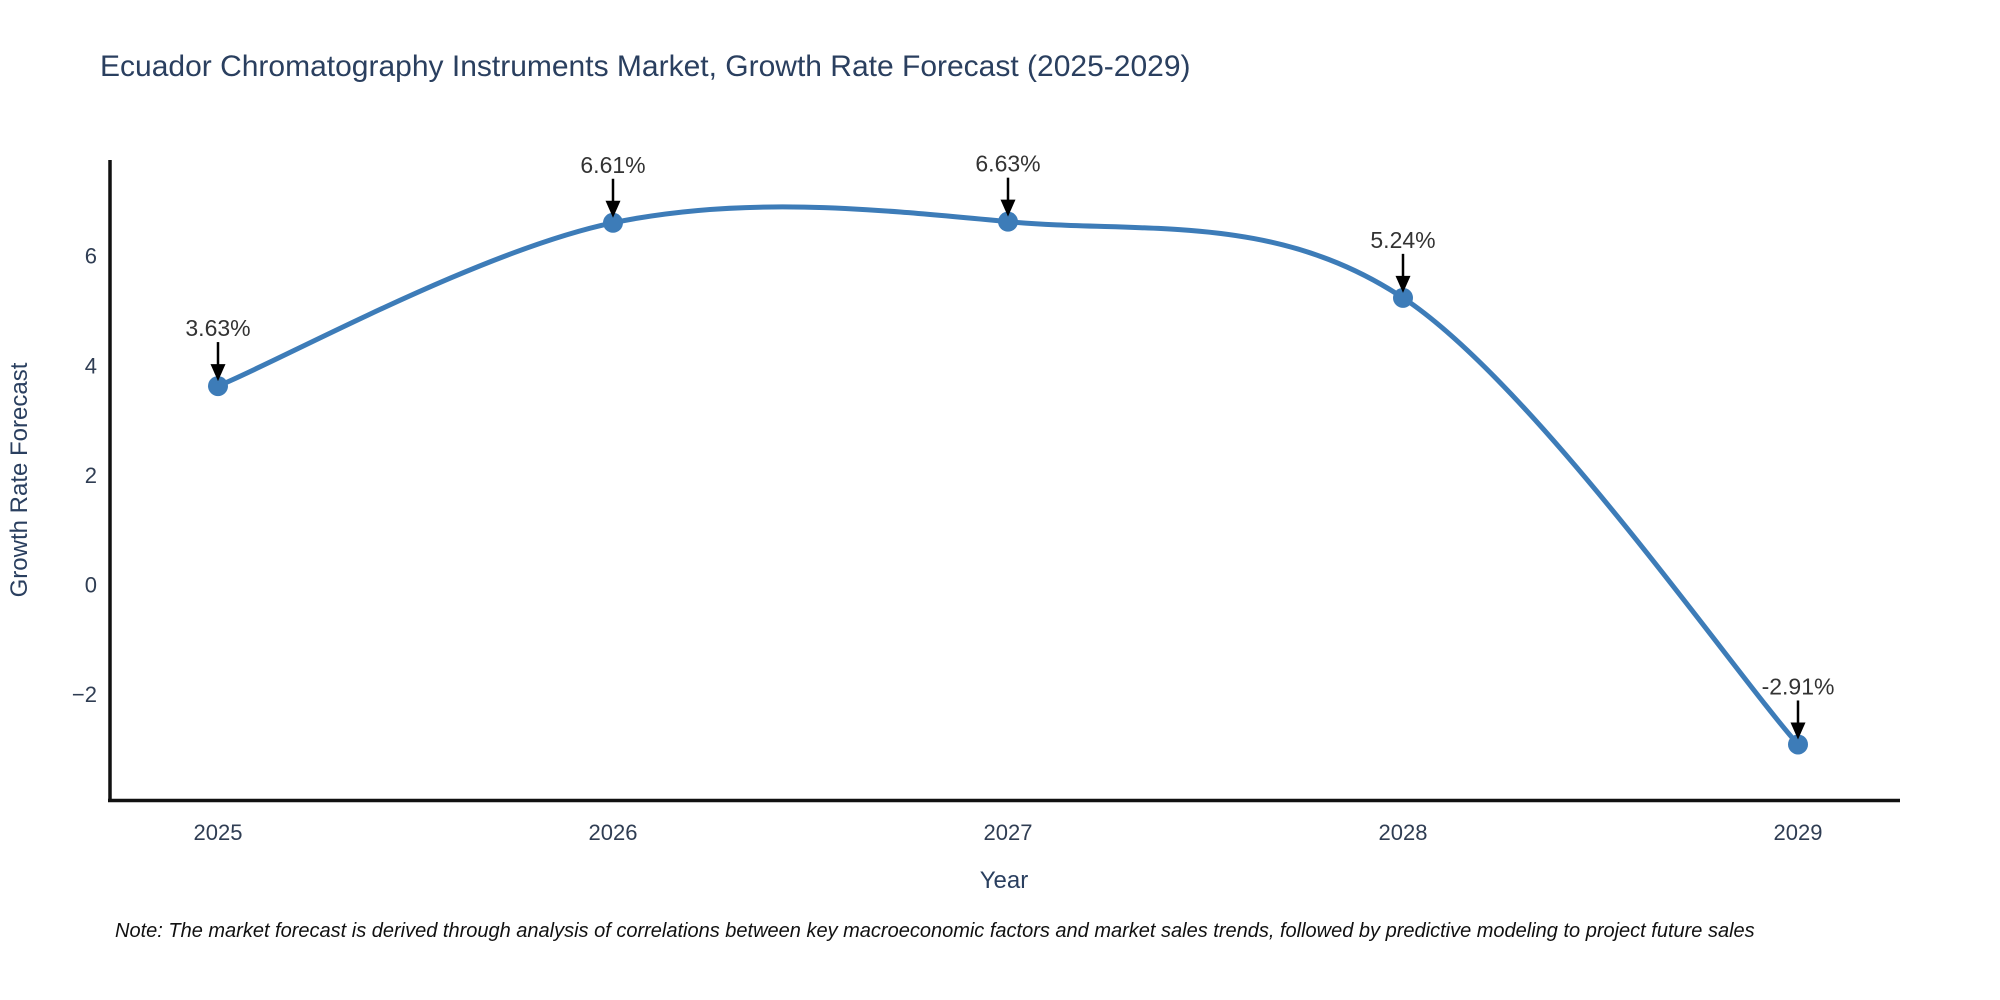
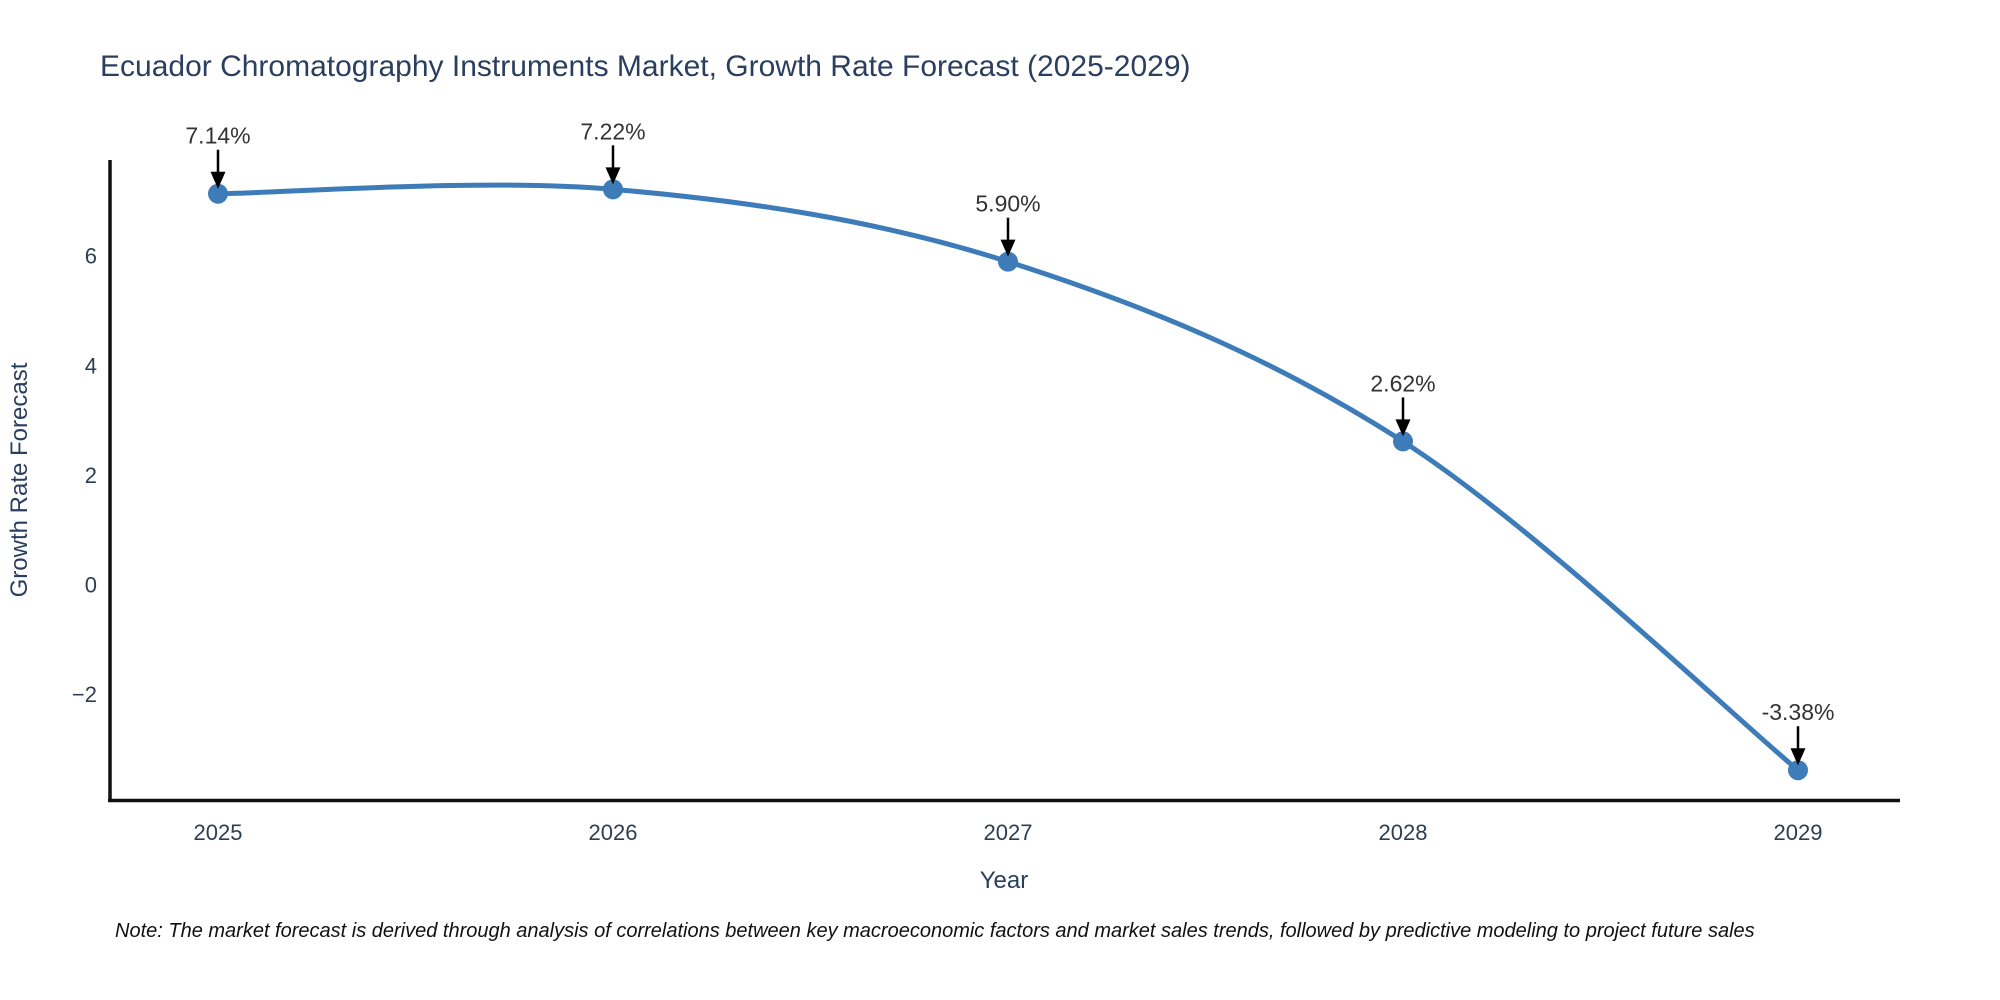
2025: 3.63% -> 7.14%
2026: 6.61% -> 7.22%
2027: 6.63% -> 5.90%
2028: 5.24% -> 2.62%
2029: -2.91% -> -3.38%
